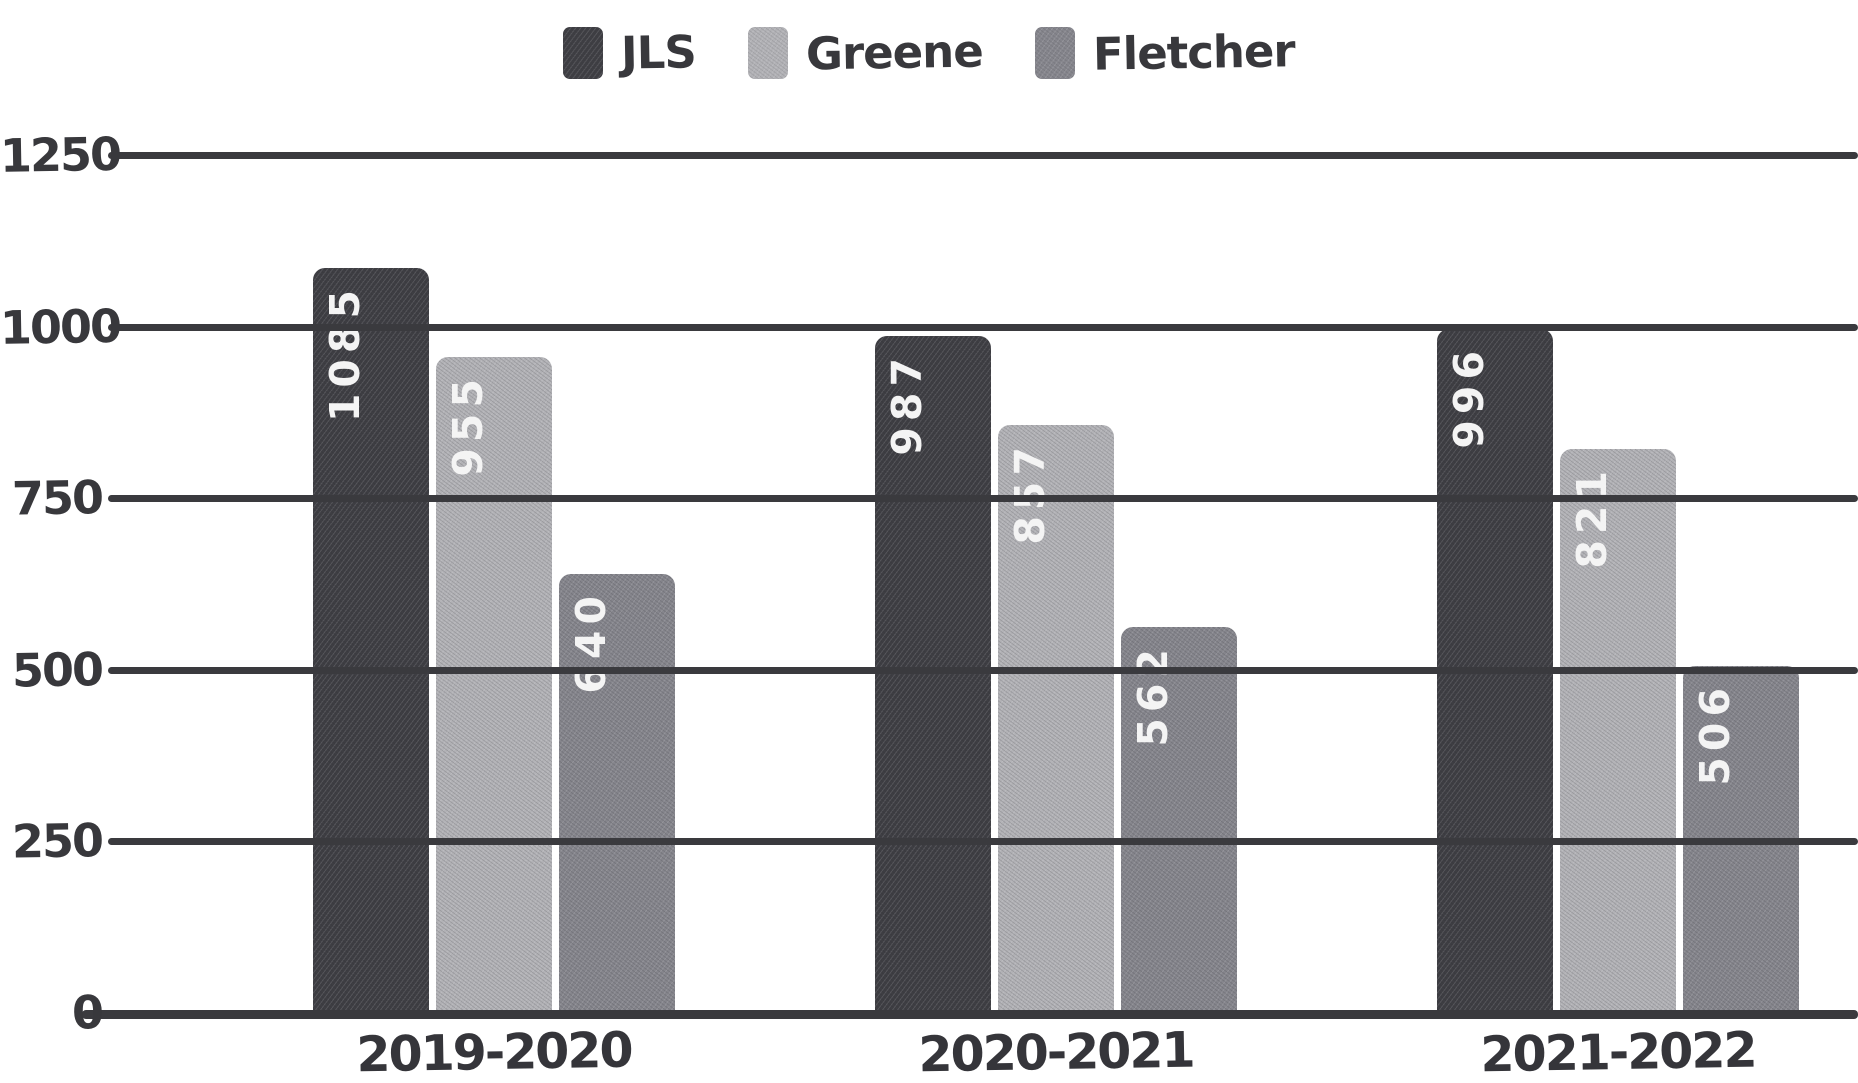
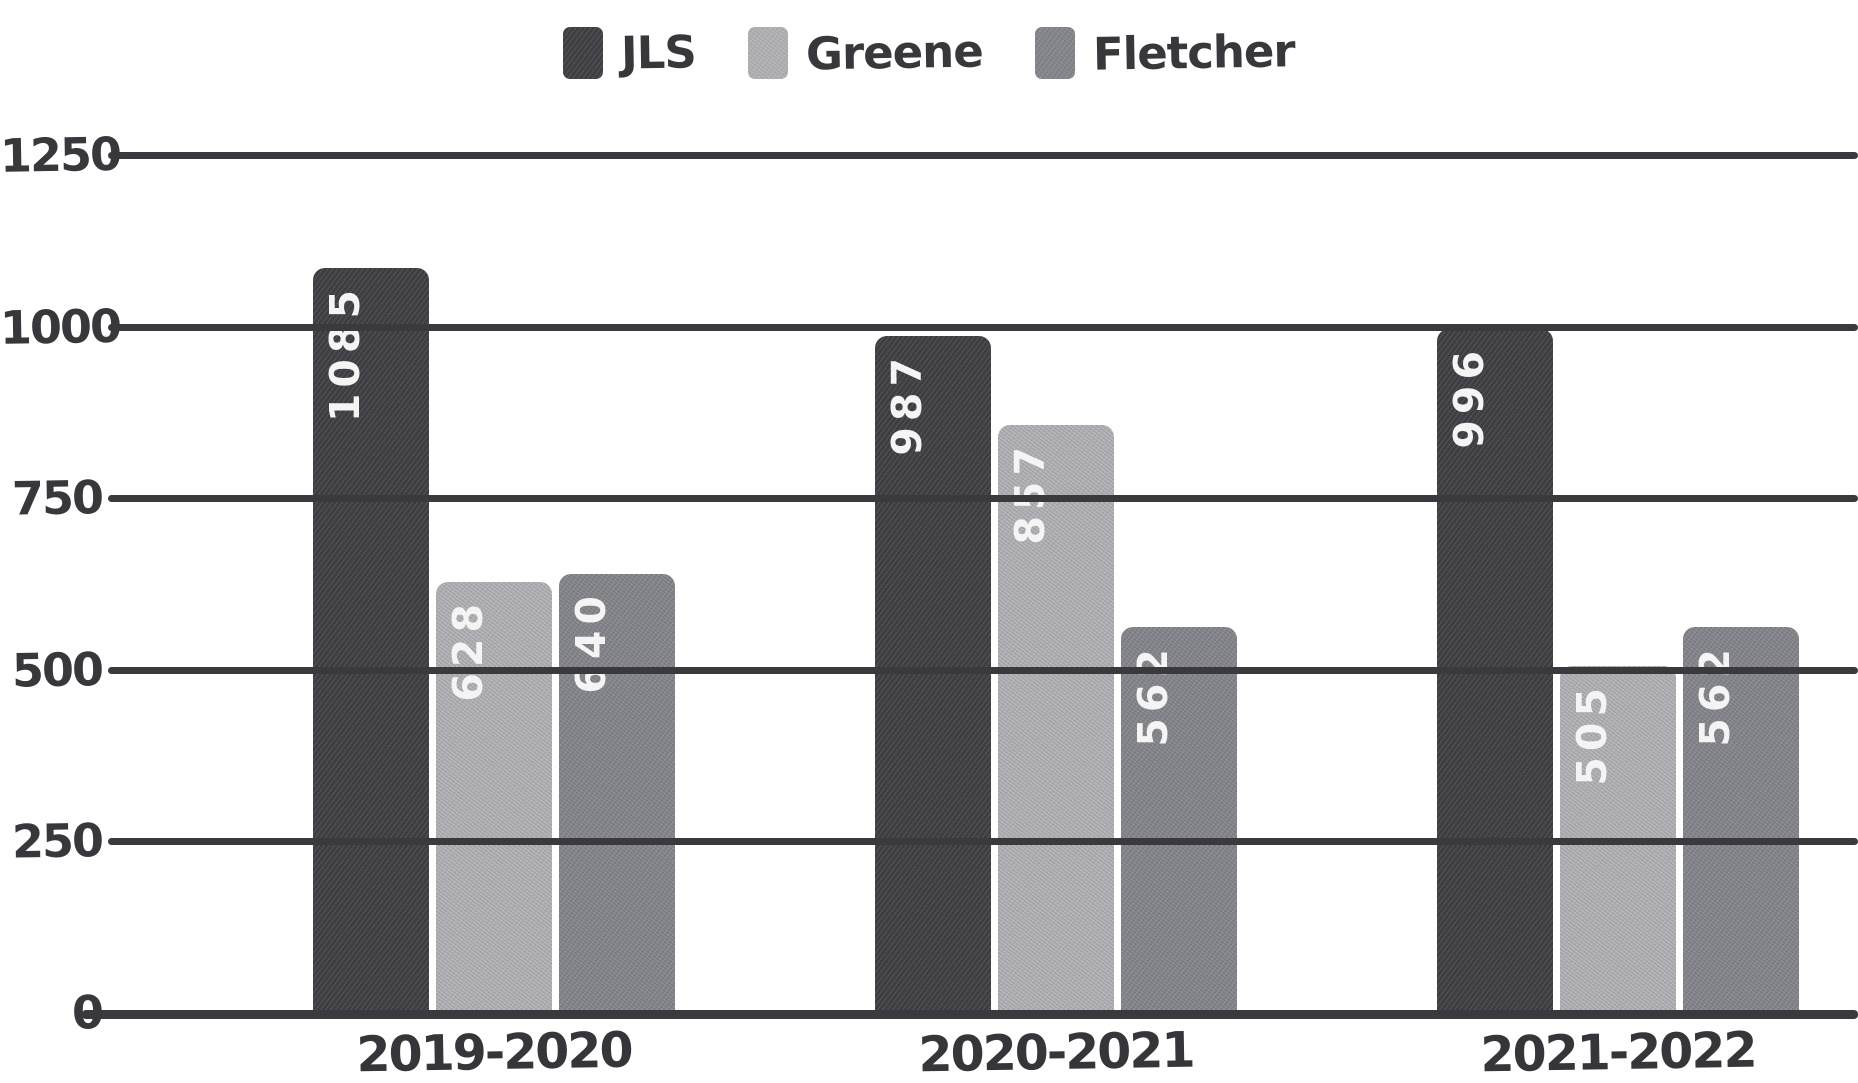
Greene/2019-2020: 955 -> 628
Greene/2021-2022: 821 -> 505
Fletcher/2021-2022: 506 -> 562
